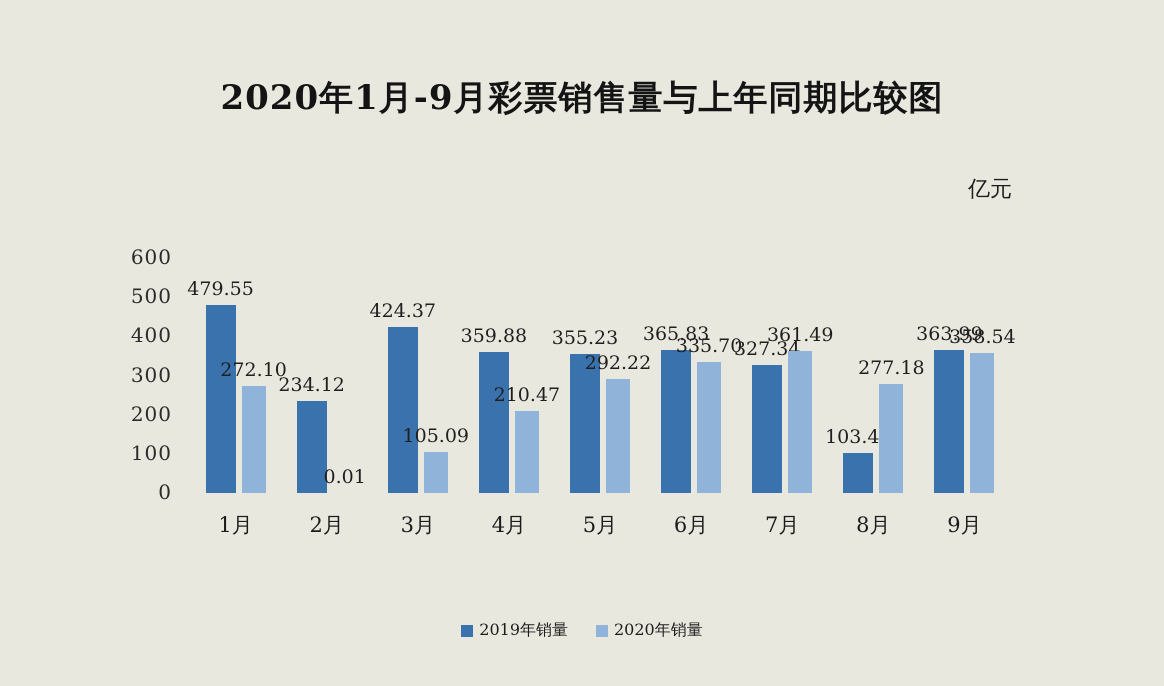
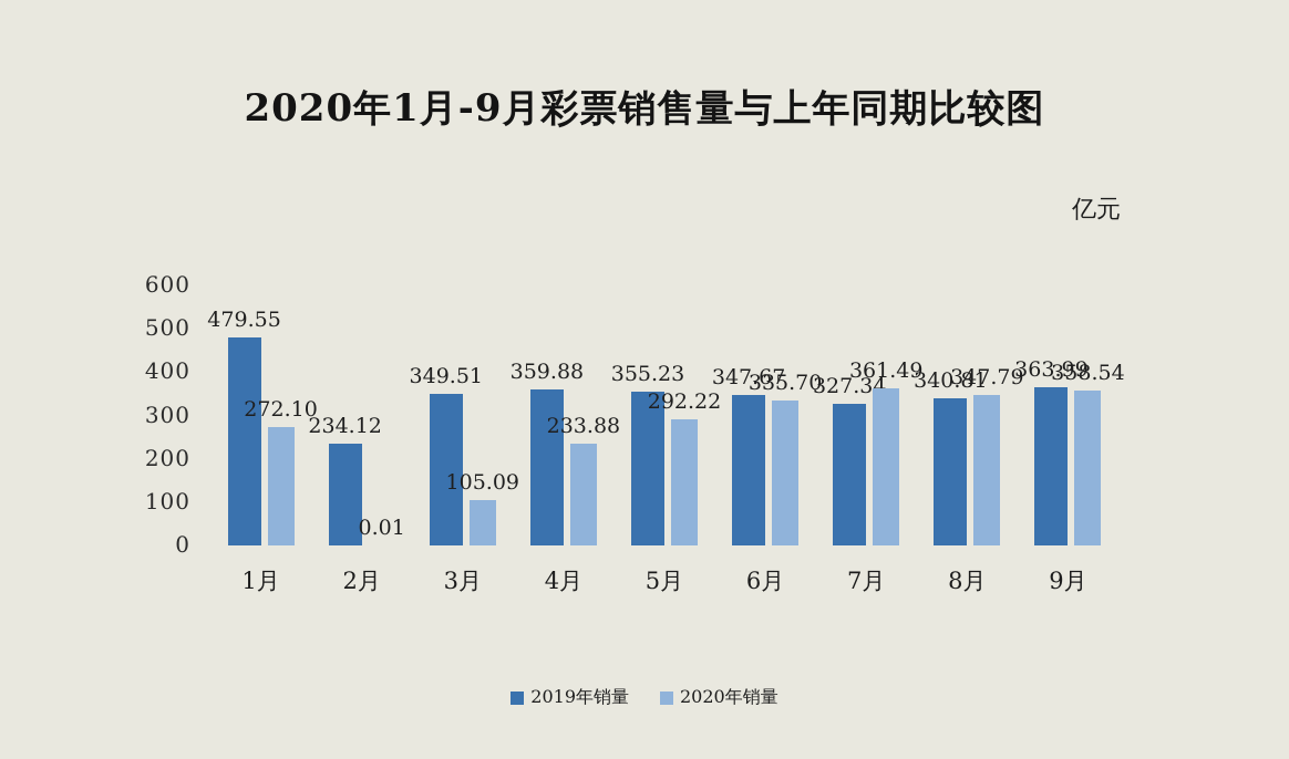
2019年销量/3月: 424.37 -> 349.51
2020年销量/4月: 210.47 -> 233.88
2019年销量/6月: 365.83 -> 347.67
2019年销量/8月: 103.42 -> 340.81
2020年销量/8月: 277.18 -> 347.79
